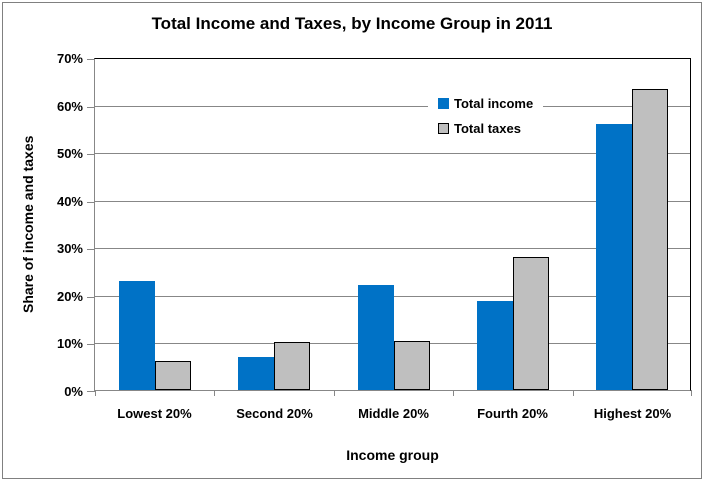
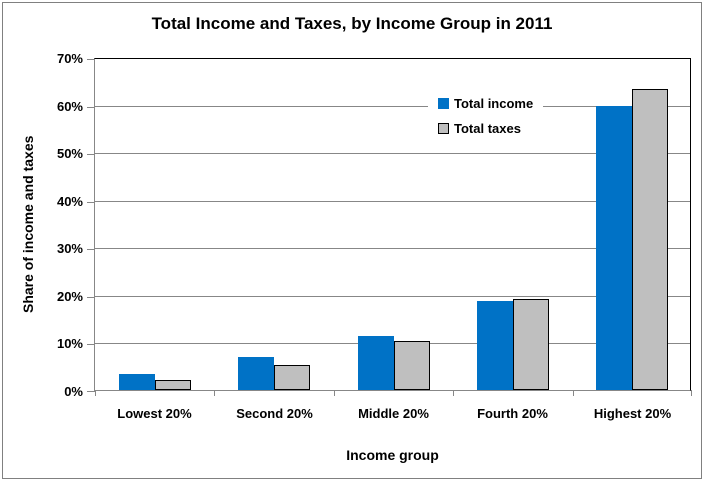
Total income/Lowest 20%: 23% -> 3%
Total taxes/Lowest 20%: 6% -> 2%
Total taxes/Second 20%: 10% -> 5%
Total income/Middle 20%: 22% -> 11%
Total taxes/Fourth 20%: 28% -> 19%
Total income/Highest 20%: 56% -> 60%
